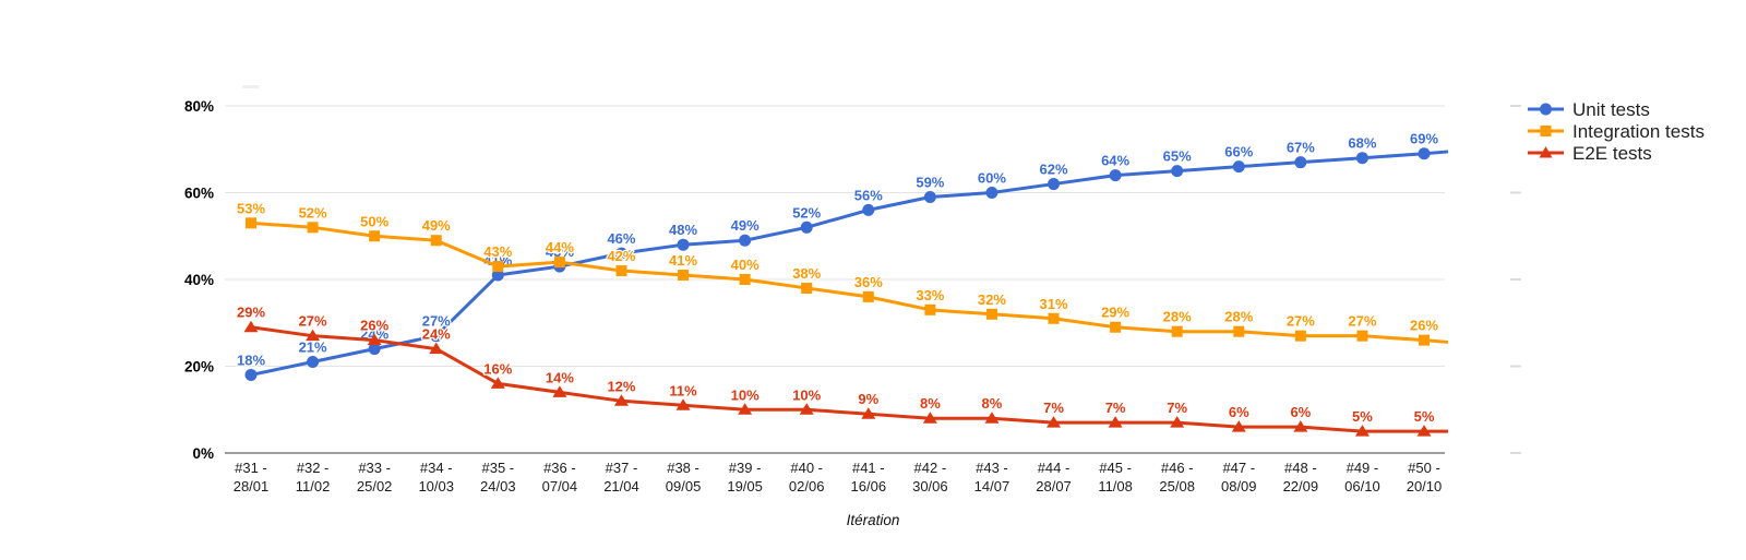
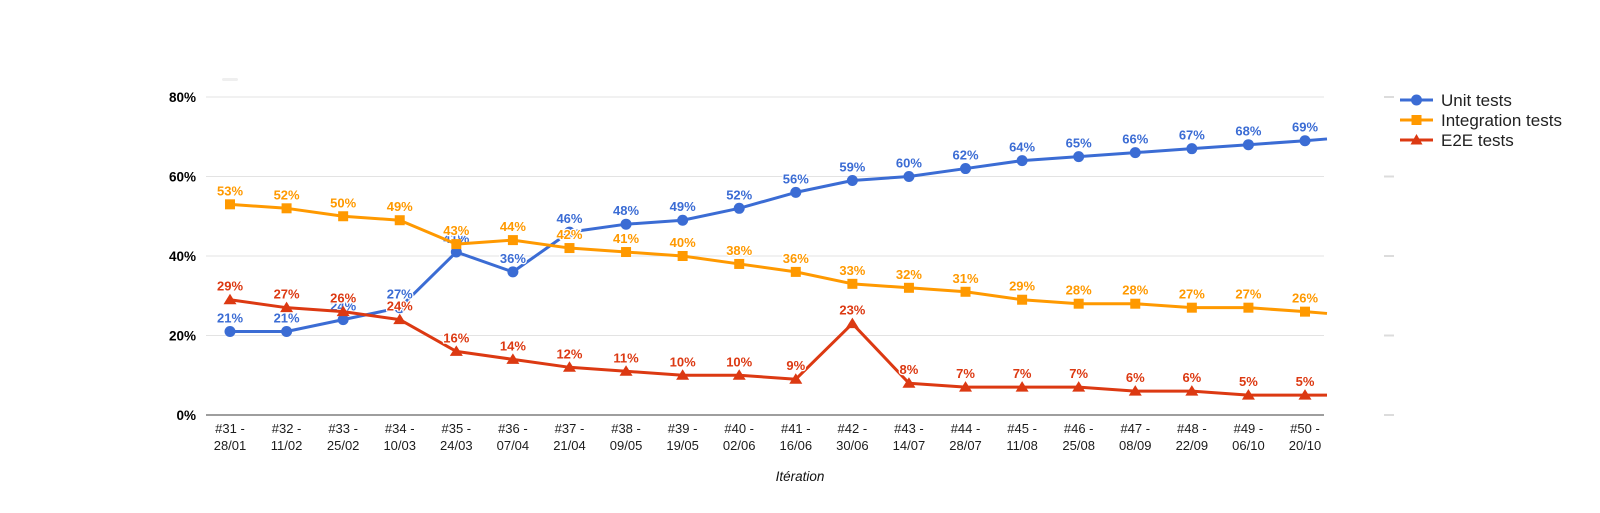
Unit tests/#31 - 28/01: 18% -> 21%
Unit tests/#36 - 07/04: 43% -> 36%
E2E tests/#42 - 30/06: 8% -> 23%
